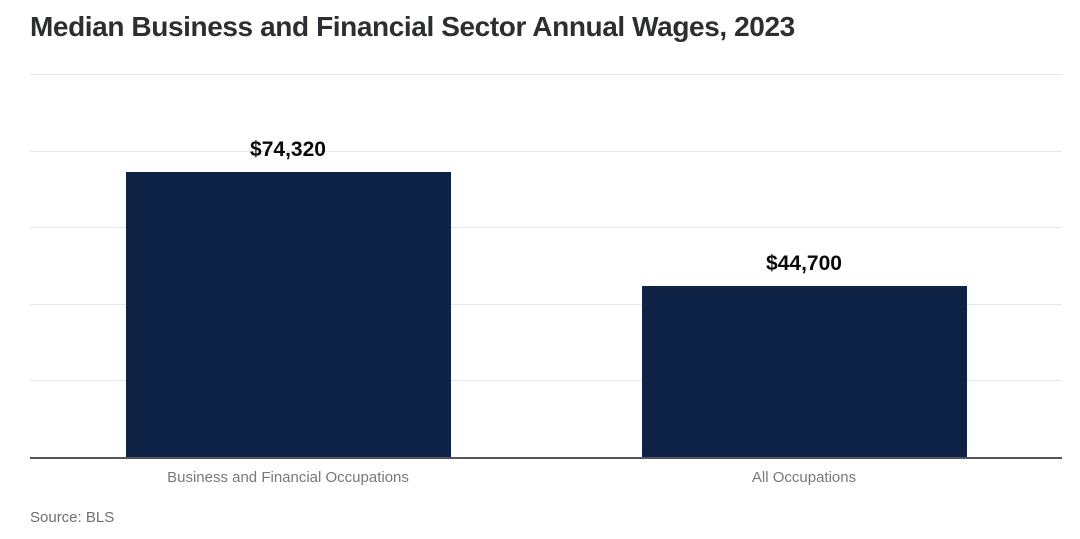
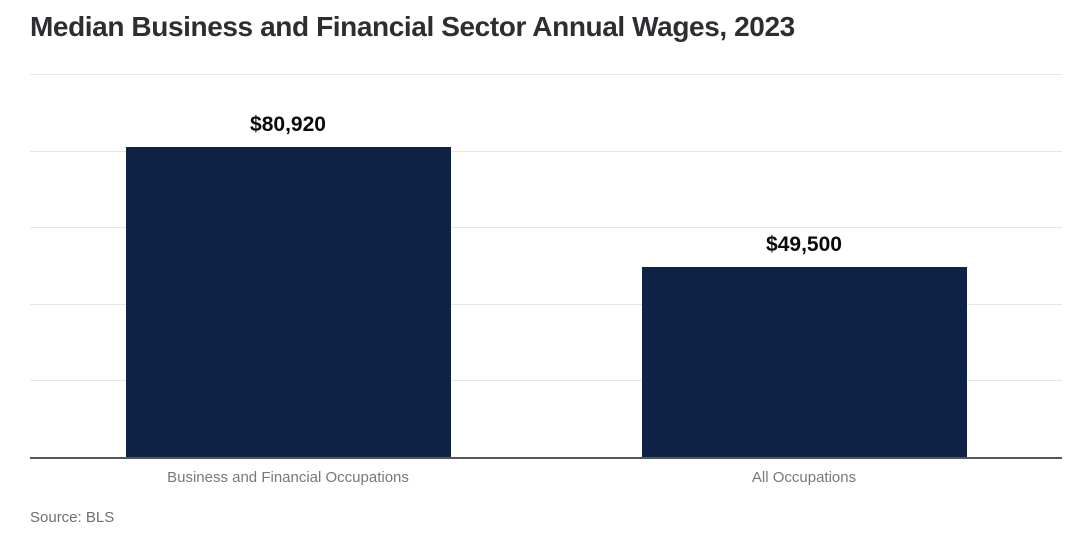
Business and Financial Occupations: $74,320 -> $80,920
All Occupations: $44,700 -> $49,500
